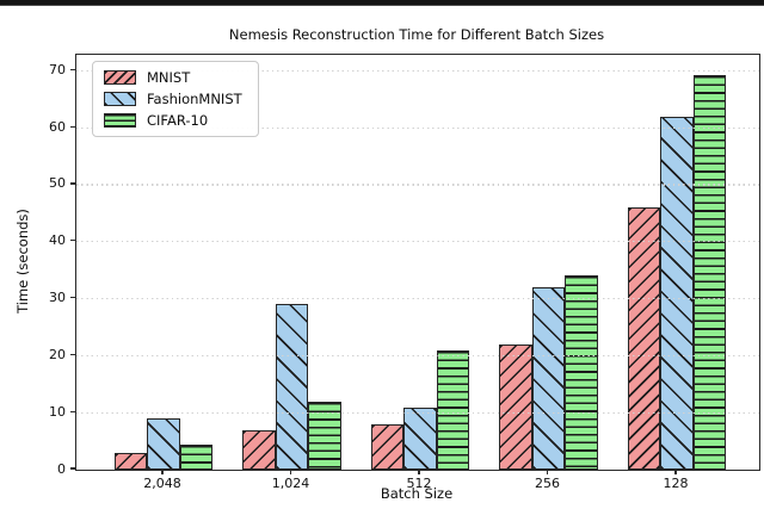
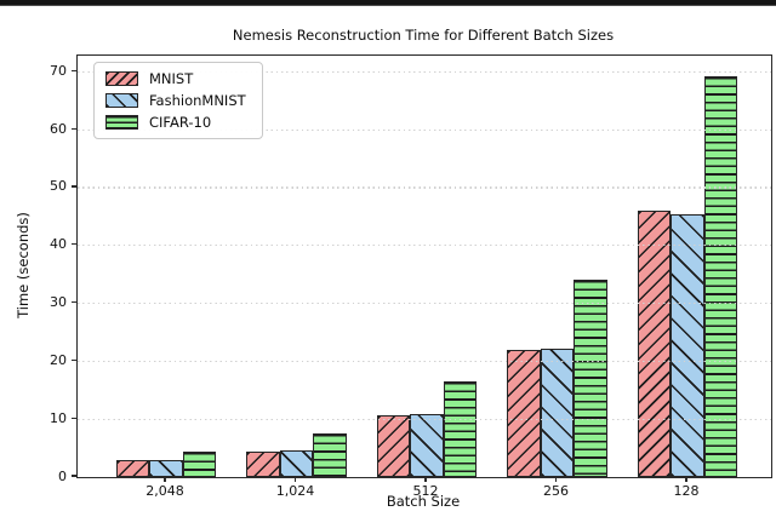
FashionMNIST/2,048: 9 -> 3
MNIST/1,024: 7 -> 4
FashionMNIST/1,024: 29 -> 5
CIFAR-10/1,024: 12 -> 8
MNIST/512: 8 -> 11
CIFAR-10/512: 21 -> 16
FashionMNIST/256: 32 -> 22
FashionMNIST/128: 62 -> 45
